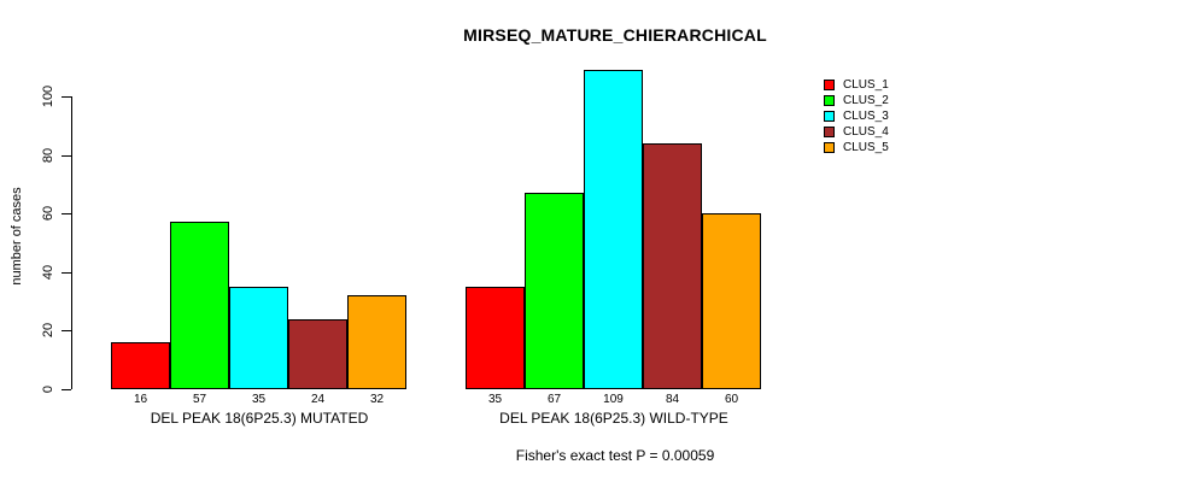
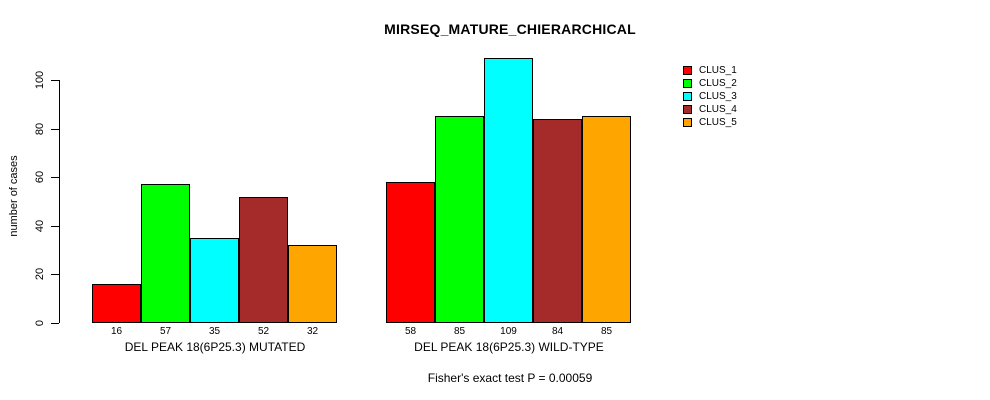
CLUS_4/DEL PEAK 18(6P25.3) MUTATED: 24 -> 52
CLUS_1/DEL PEAK 18(6P25.3) WILD-TYPE: 35 -> 58
CLUS_2/DEL PEAK 18(6P25.3) WILD-TYPE: 67 -> 85
CLUS_5/DEL PEAK 18(6P25.3) WILD-TYPE: 60 -> 85
